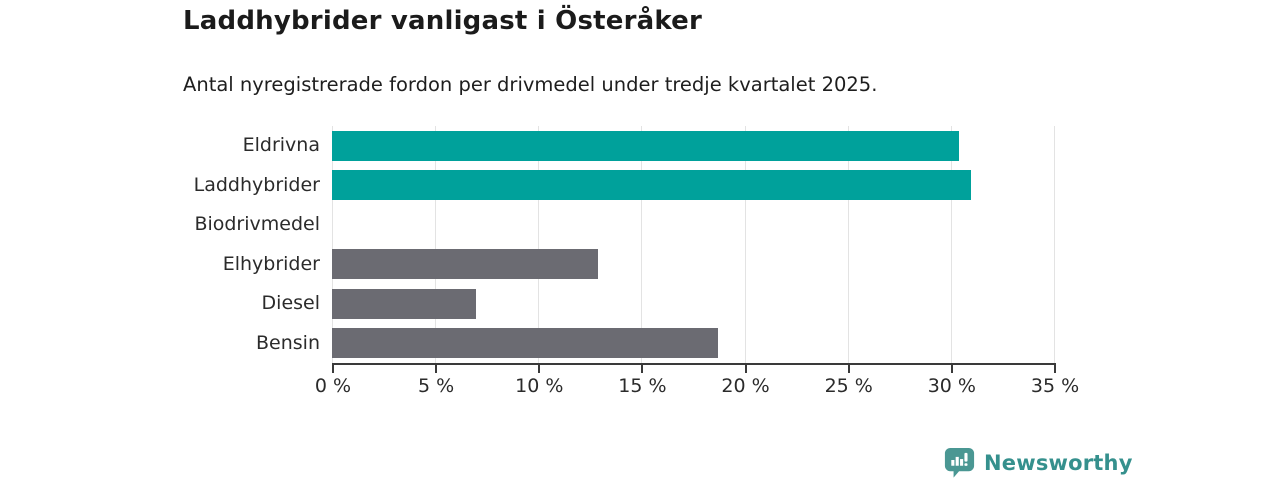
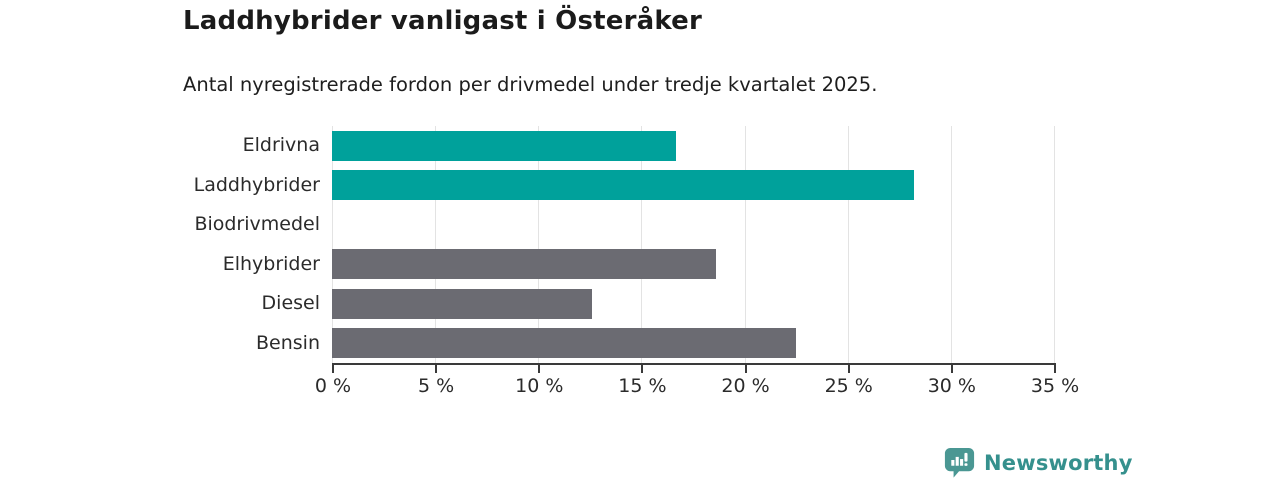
Eldrivna: 30.4% -> 16.7%
Laddhybrider: 31.0% -> 28.2%
Elhybrider: 12.9% -> 18.6%
Diesel: 7.0% -> 12.6%
Bensin: 18.7% -> 22.5%
